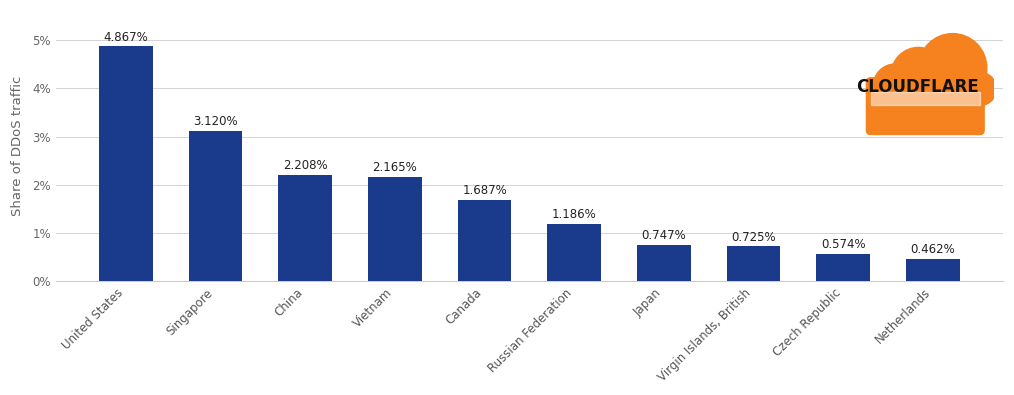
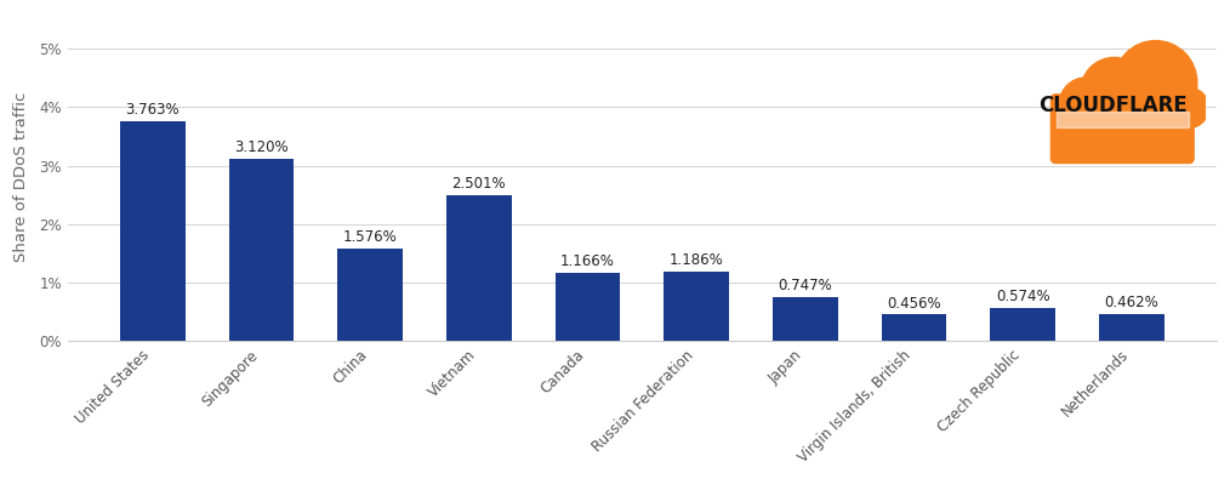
United States: 4.867% -> 3.763%
China: 2.208% -> 1.576%
Vietnam: 2.165% -> 2.501%
Canada: 1.687% -> 1.166%
Virgin Islands, British: 0.725% -> 0.456%
